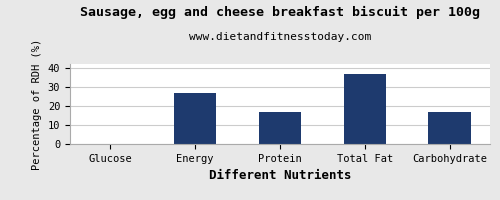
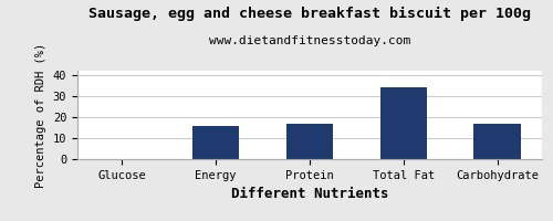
Energy: 27 -> 16
Total Fat: 37 -> 34
